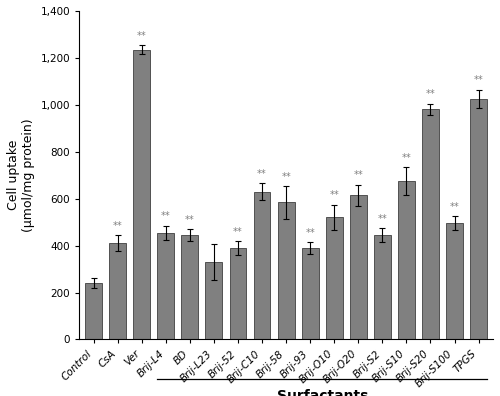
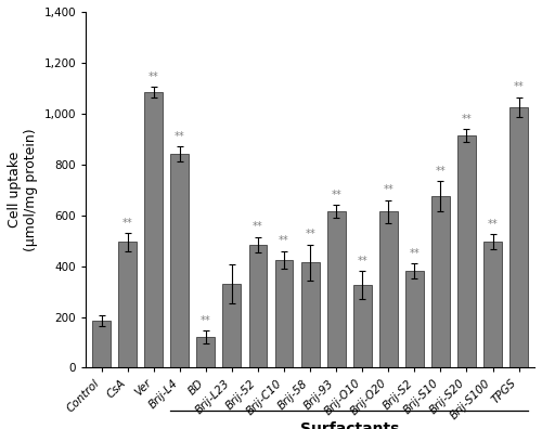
Control: 240 -> 185
CsA: 410 -> 495
Ver: 1,235 -> 1,085
Brij-L4: 455 -> 840
BD: 445 -> 120
Brij-52: 390 -> 485
Brij-C10: 630 -> 425
Brij-58: 585 -> 415
Brij-93: 390 -> 615
Brij-O10: 520 -> 325
Brij-S2: 445 -> 380
Brij-S20: 980 -> 915
